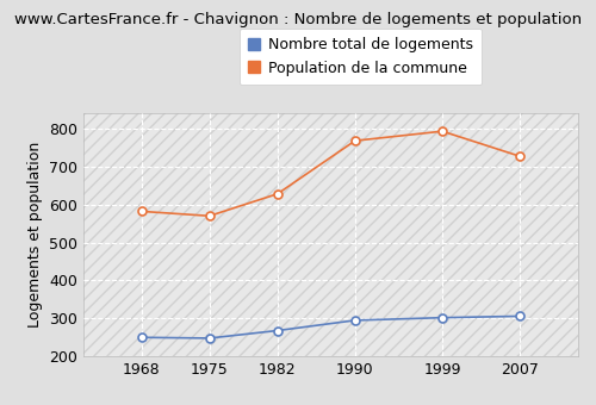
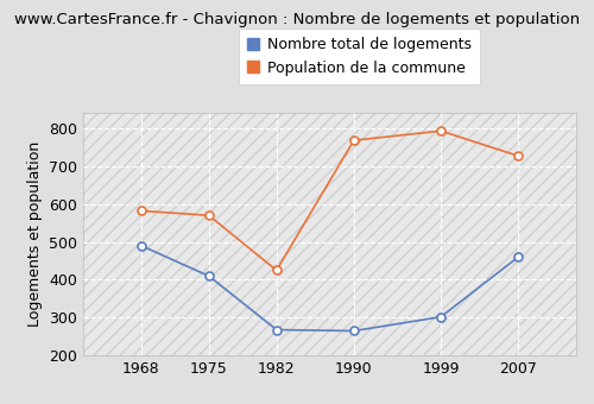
Nombre total de logements/1968: 250 -> 490
Nombre total de logements/1975: 248 -> 410
Population de la commune/1982: 628 -> 425
Nombre total de logements/1990: 295 -> 265
Nombre total de logements/2007: 306 -> 460
